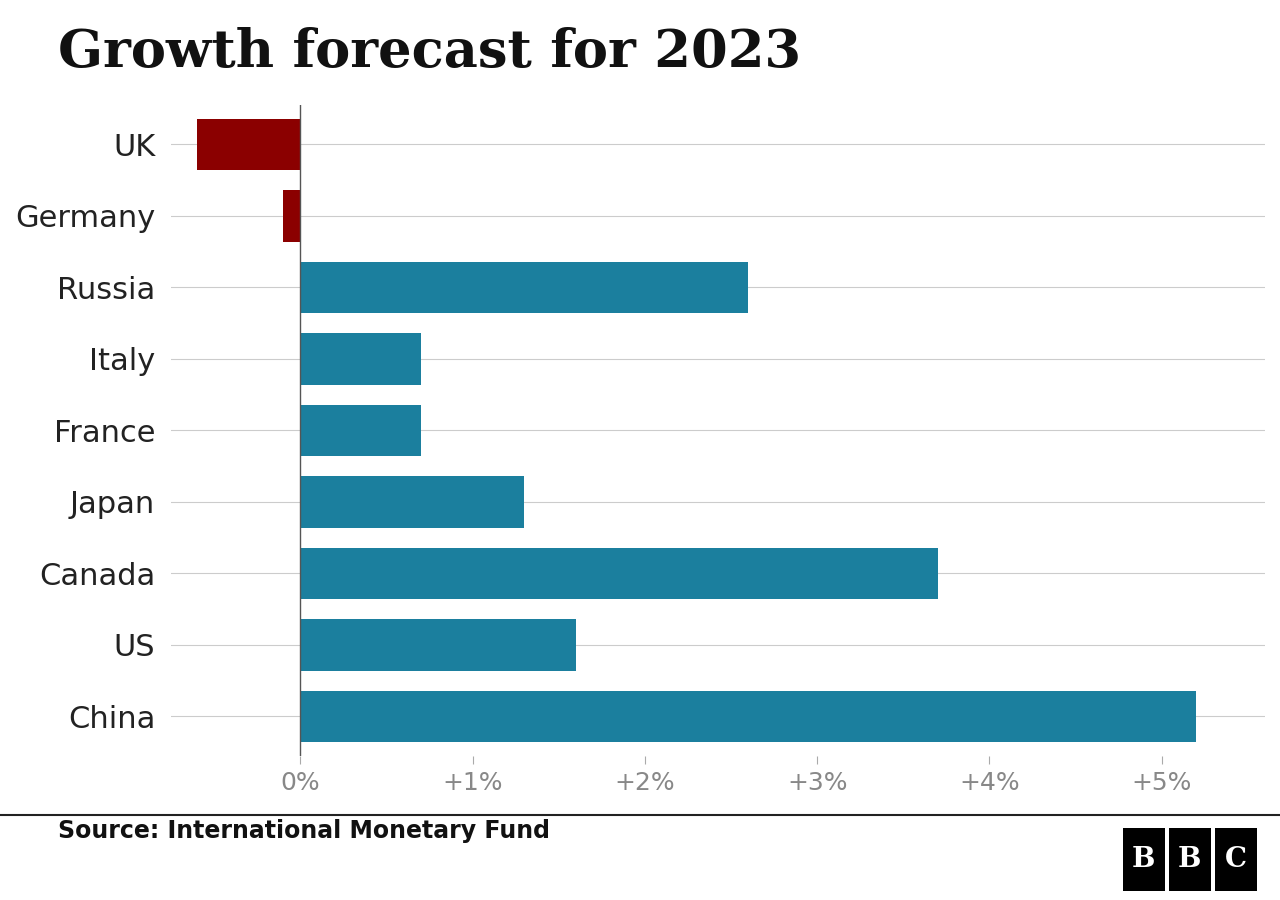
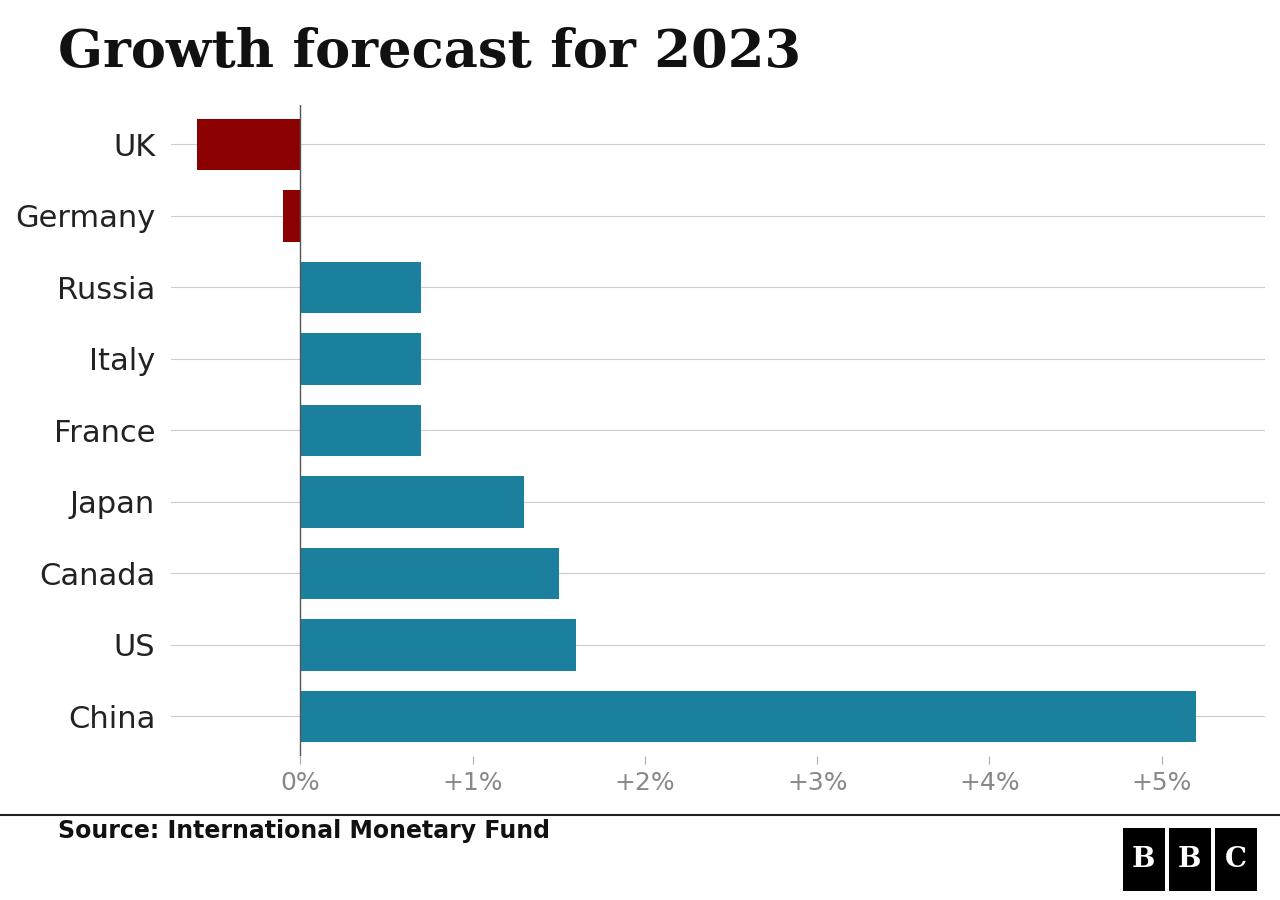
Russia: 2.6% -> 0.7%
Canada: 3.7% -> 1.5%
